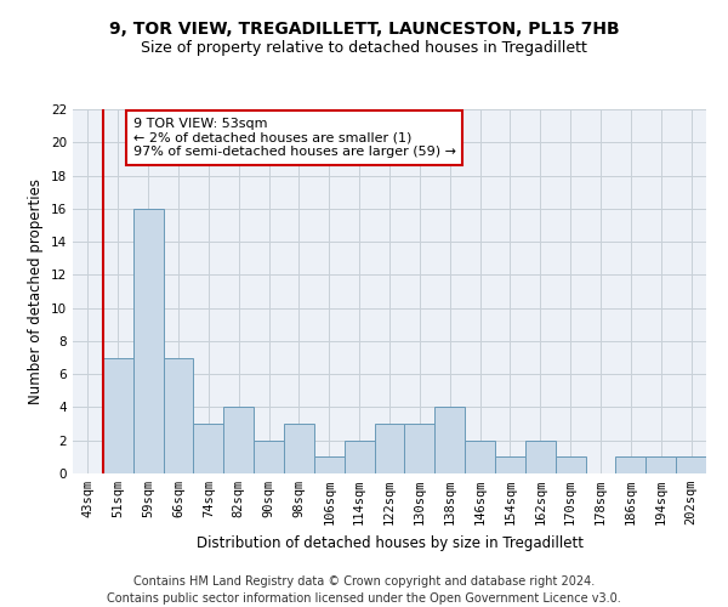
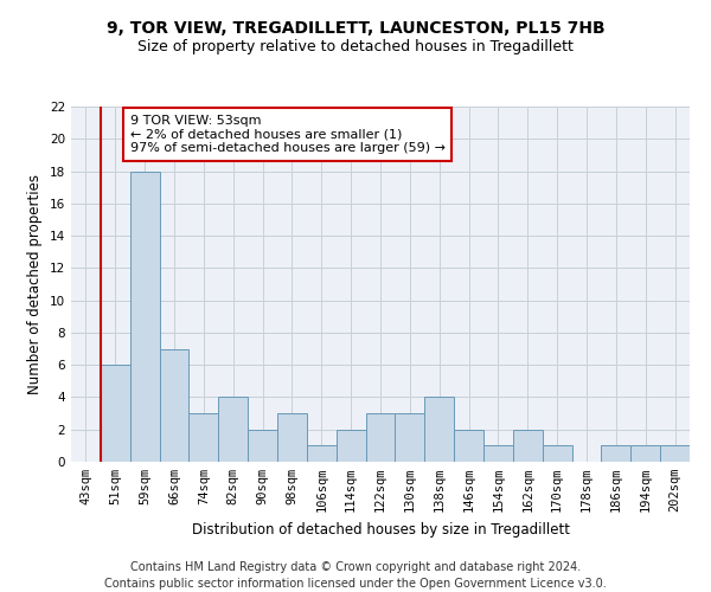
51sqm: 7 -> 6
59sqm: 16 -> 18
